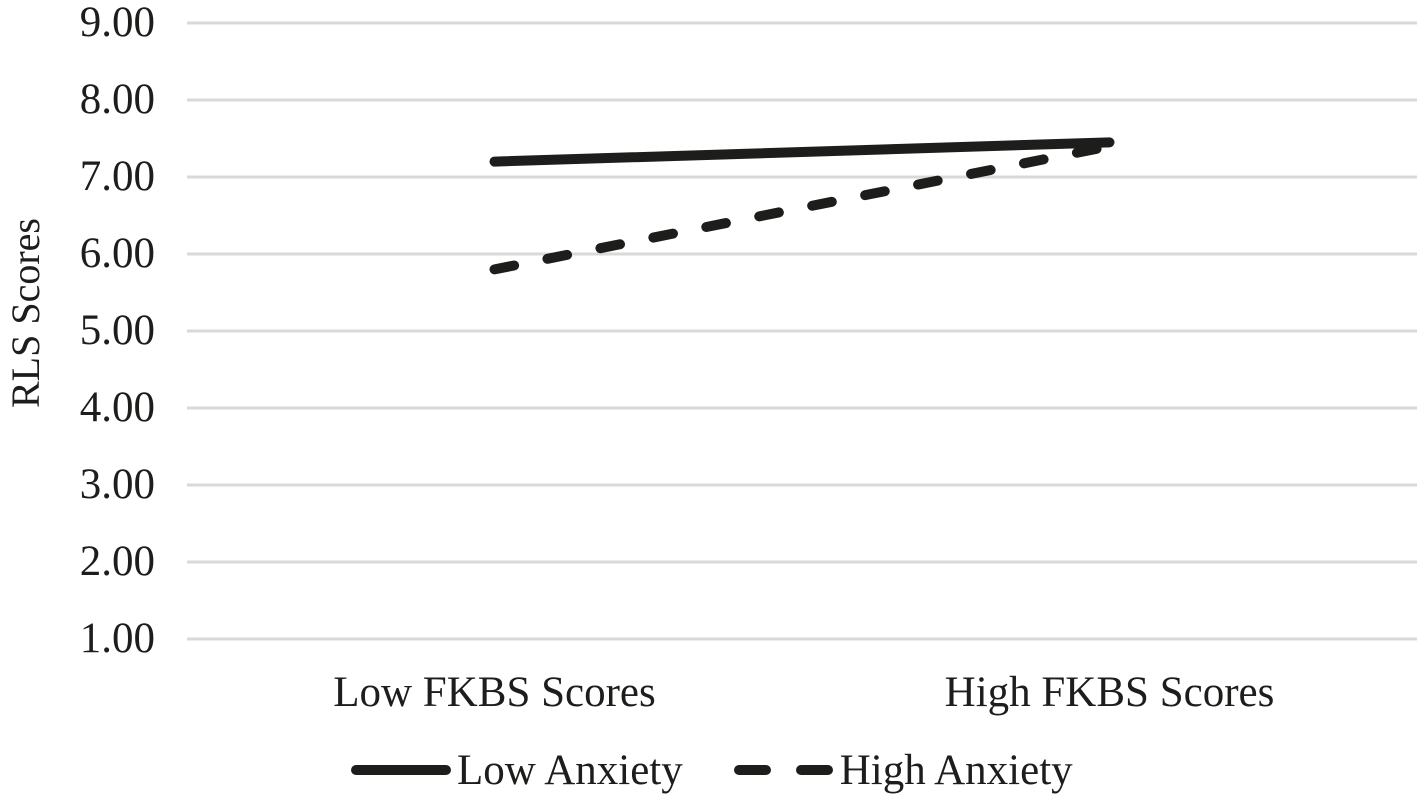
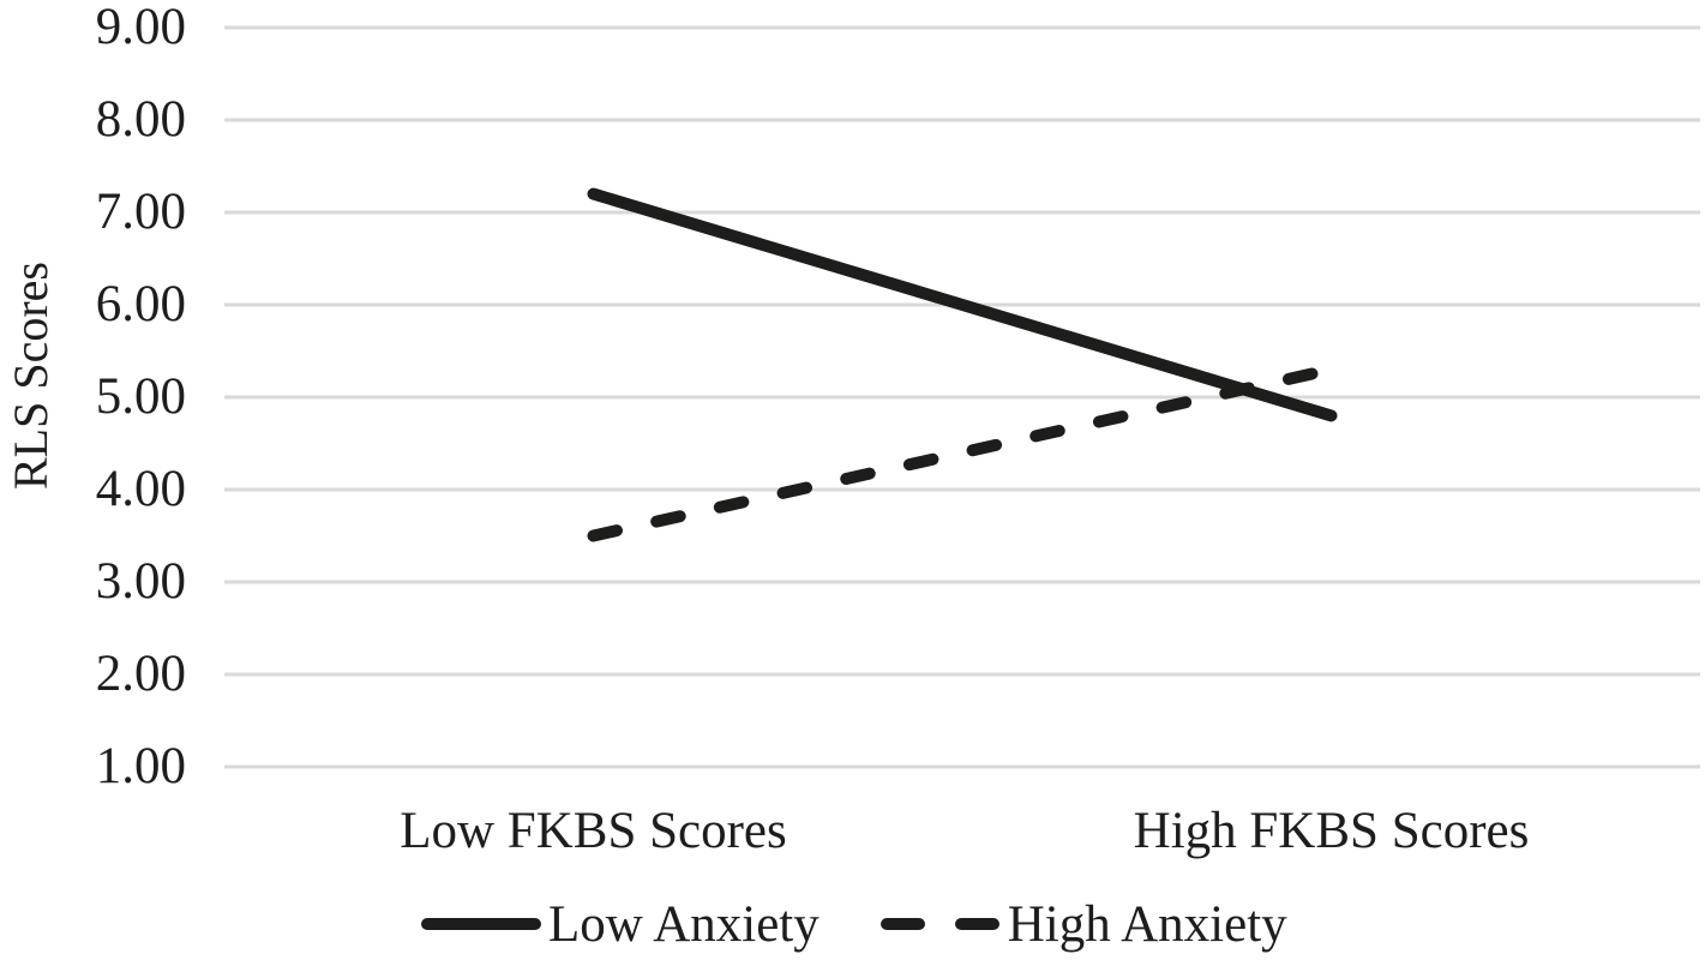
High Anxiety/Low FKBS Scores: 5.8 -> 3.5
Low Anxiety/High FKBS Scores: 7.5 -> 4.8
High Anxiety/High FKBS Scores: 7.4 -> 5.3
